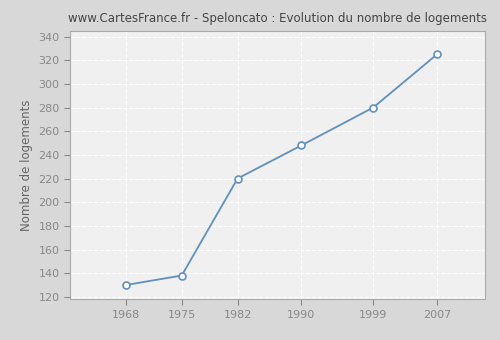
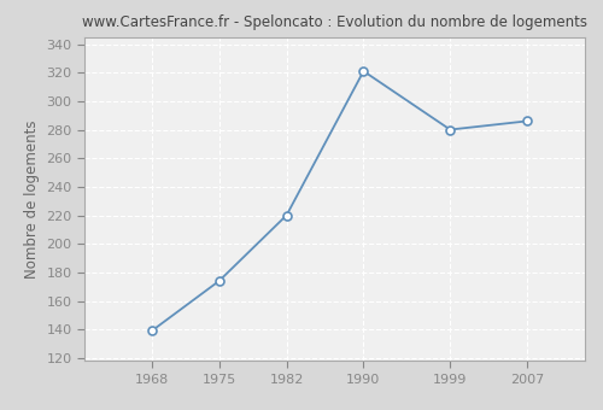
1968: 130 -> 139
1975: 138 -> 174
1990: 248 -> 321
2007: 325 -> 286
